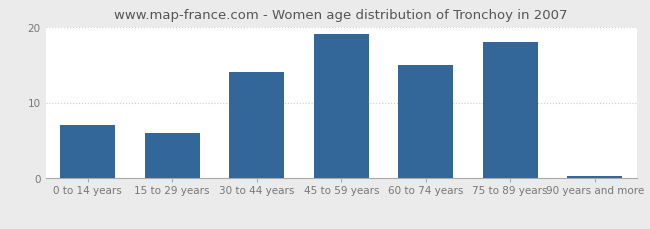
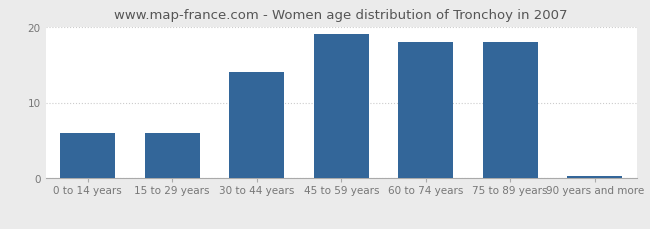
0 to 14 years: 7.0 -> 6.0
60 to 74 years: 15.0 -> 18.0
